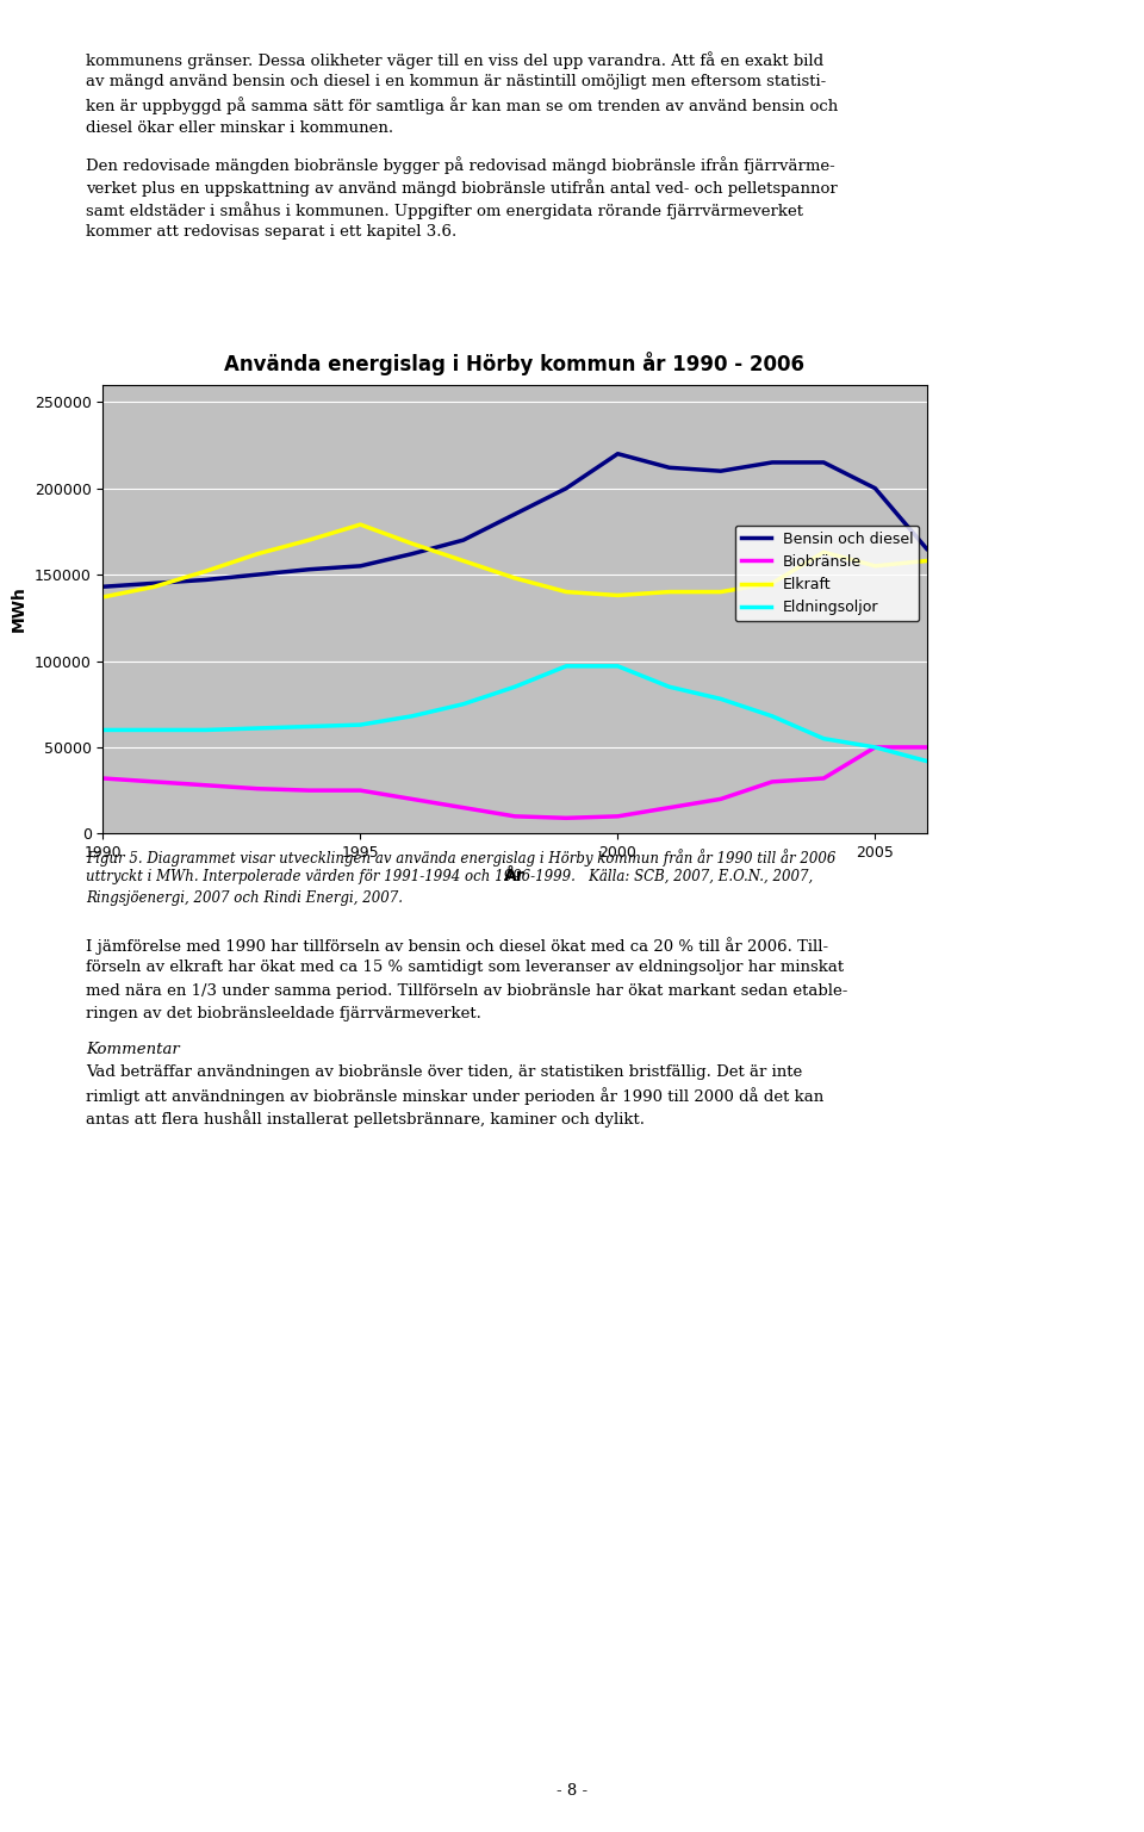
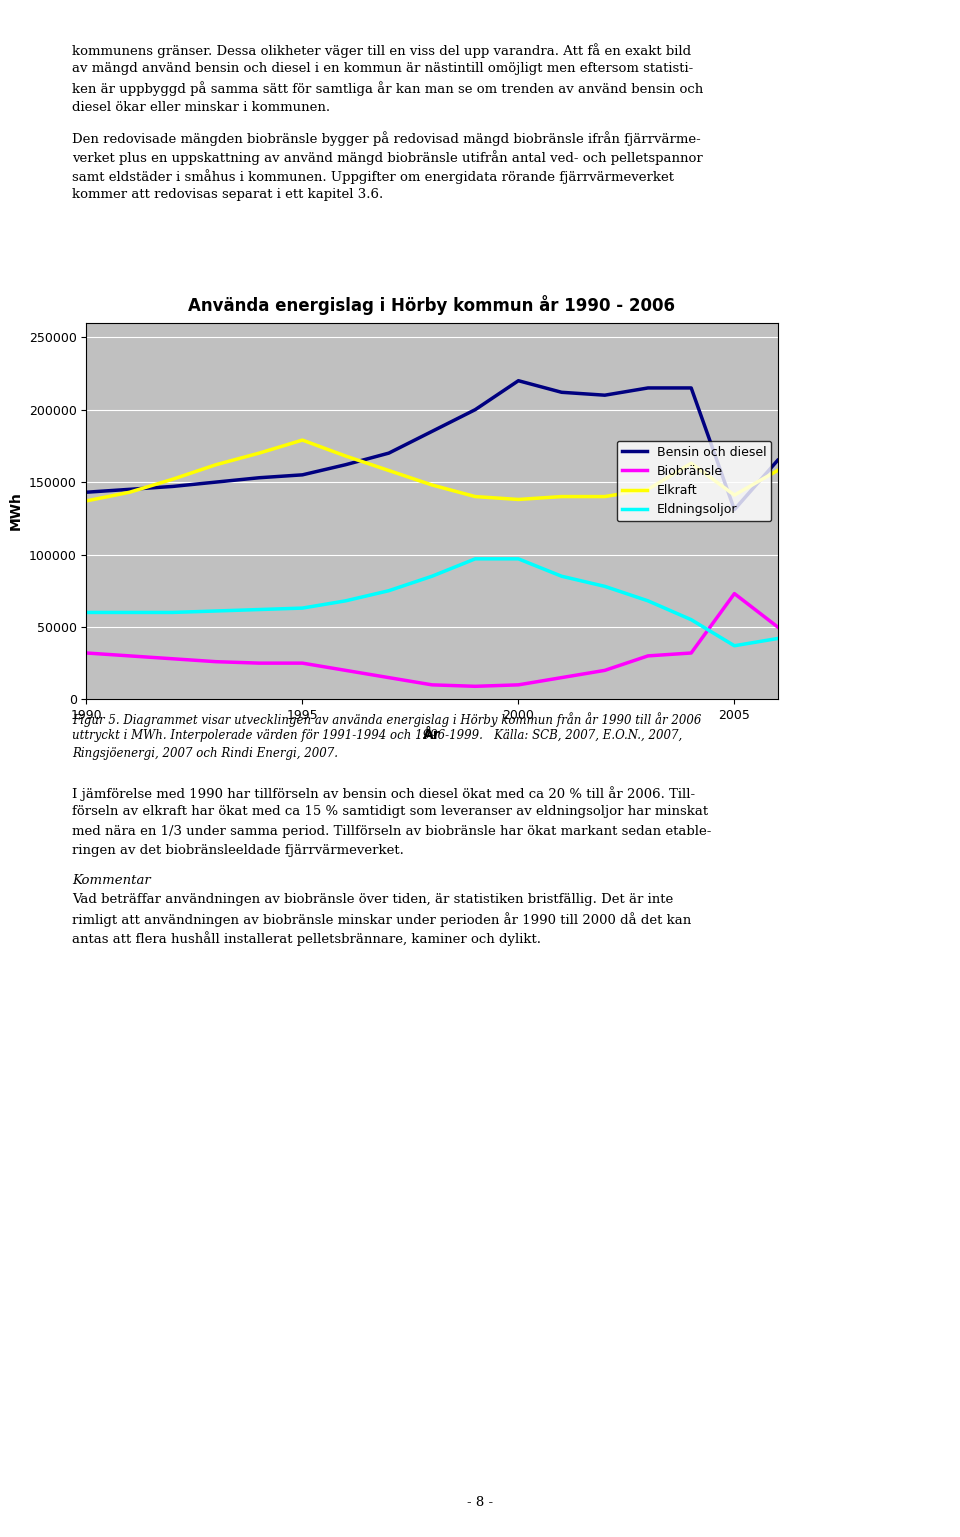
Bensin och diesel/2005: 200000 -> 131000
Biobränsle/2005: 50000 -> 73000
Elkraft/2005: 155000 -> 141000
Eldningsoljor/2005: 50000 -> 37000
